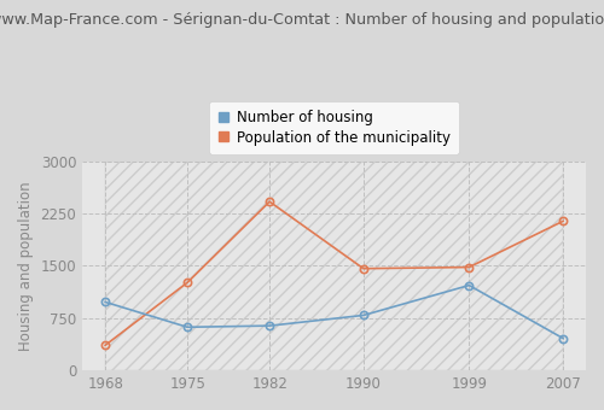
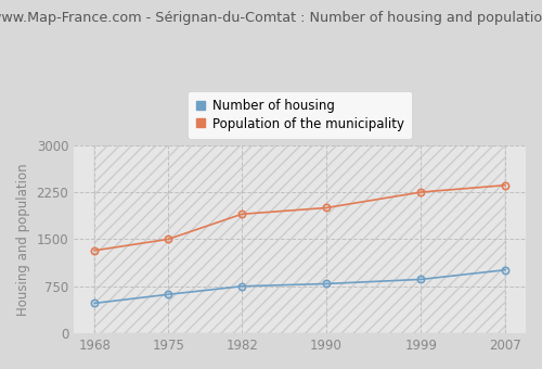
Number of housing/1968: 980 -> 480
Population of the municipality/1968: 360 -> 1320
Population of the municipality/1975: 1260 -> 1500
Number of housing/1982: 640 -> 750
Population of the municipality/1982: 2420 -> 1900
Population of the municipality/1990: 1460 -> 2000
Number of housing/1999: 1220 -> 860
Population of the municipality/1999: 1480 -> 2250
Number of housing/2007: 460 -> 1010
Population of the municipality/2007: 2140 -> 2360
